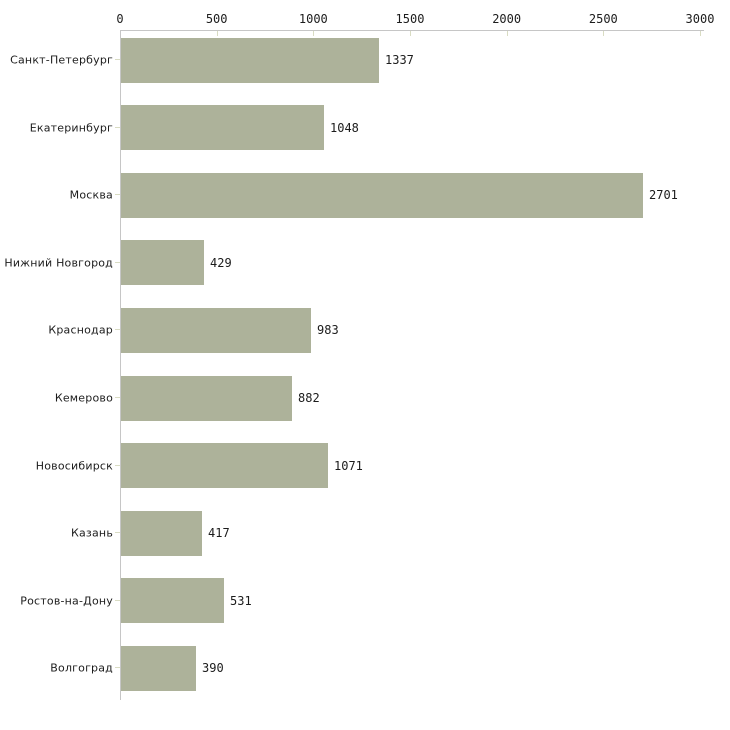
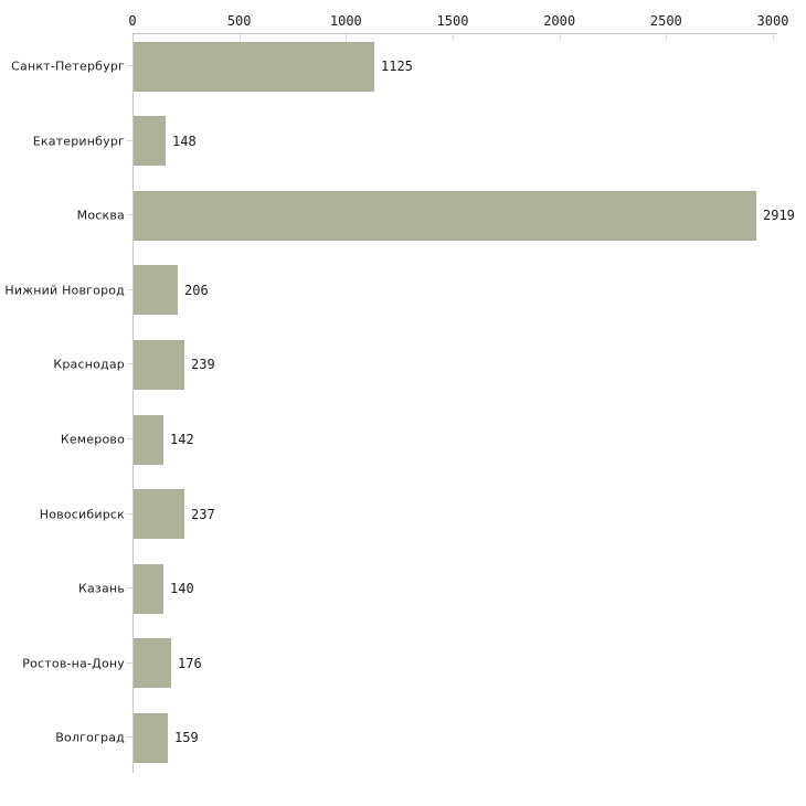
Санкт-Петербург: 1337 -> 1125
Екатеринбург: 1048 -> 148
Москва: 2701 -> 2919
Нижний Новгород: 429 -> 206
Краснодар: 983 -> 239
Кемерово: 882 -> 142
Новосибирск: 1071 -> 237
Казань: 417 -> 140
Ростов-на-Дону: 531 -> 176
Волгоград: 390 -> 159
